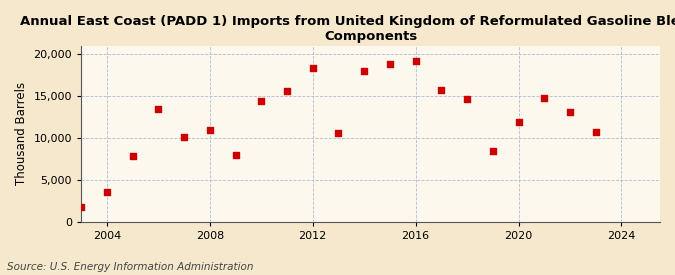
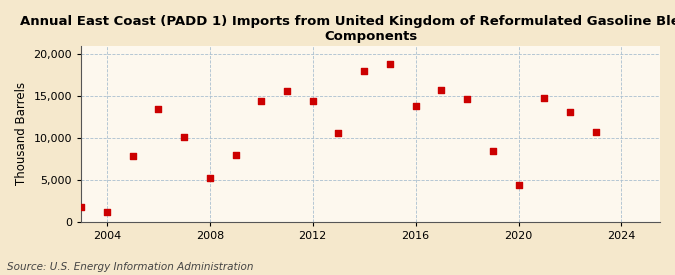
2004: 3,500 -> 1,200
2008: 10,900 -> 5,200
2012: 18,300 -> 14,400
2016: 19,200 -> 13,800
2020: 11,900 -> 4,400
